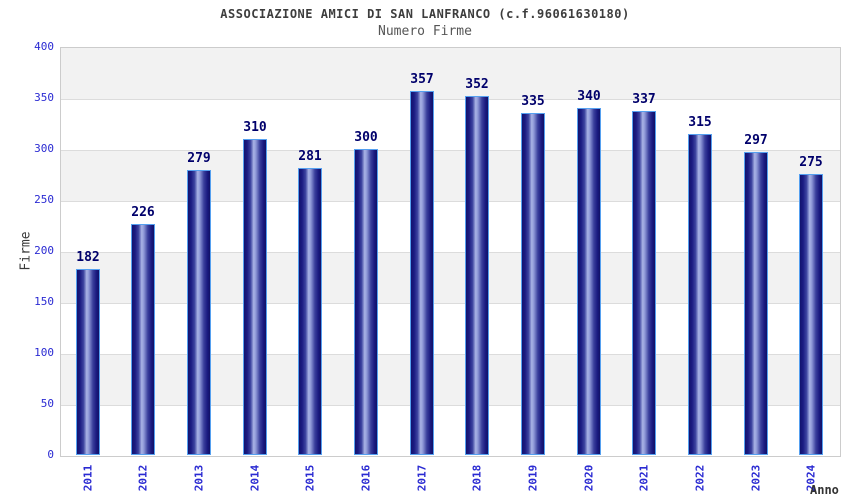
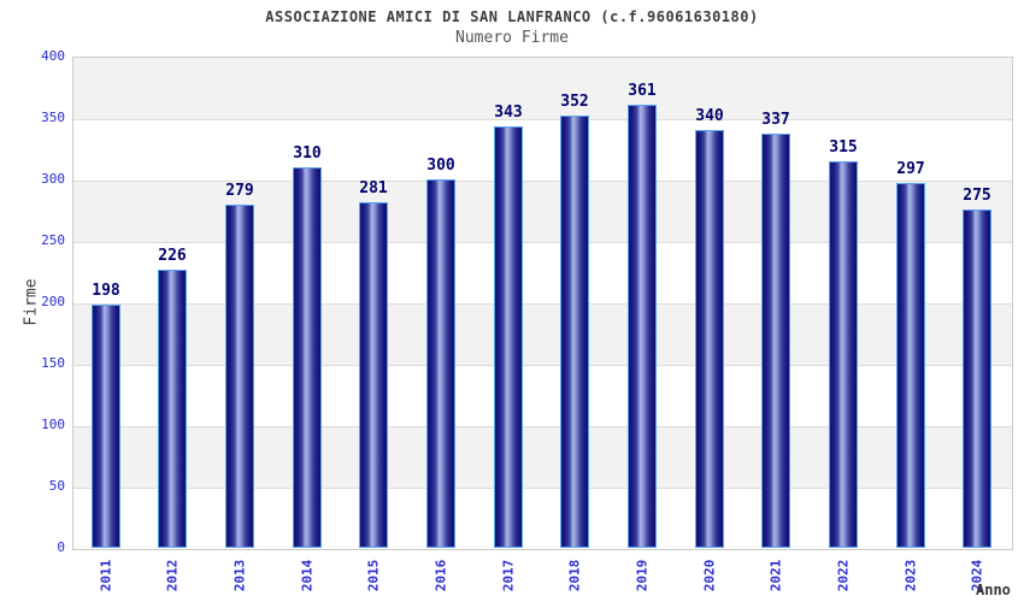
2011: 182 -> 198
2017: 357 -> 343
2019: 335 -> 361
